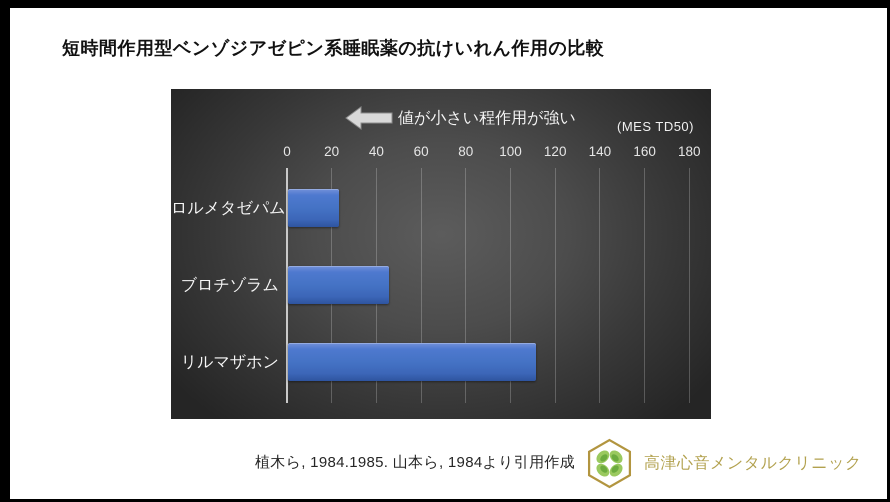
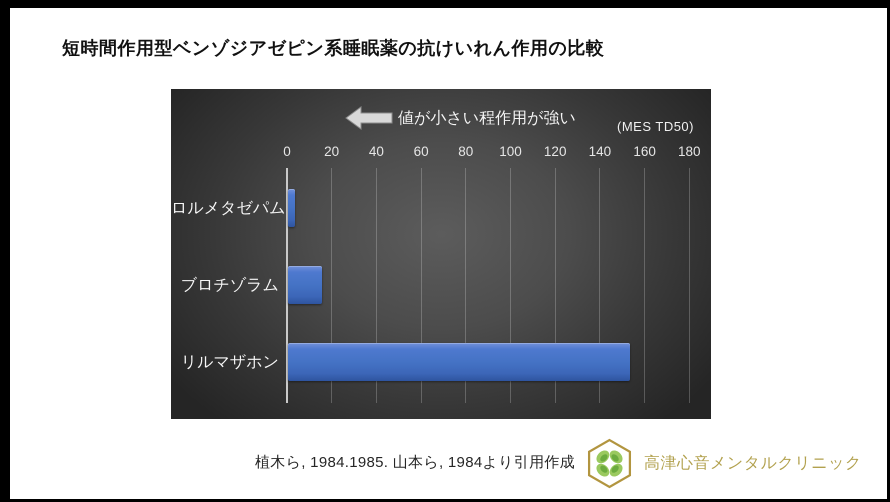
ロルメタゼパム: 23 -> 3
ブロチゾラム: 45 -> 15
リルマザホン: 111 -> 153
